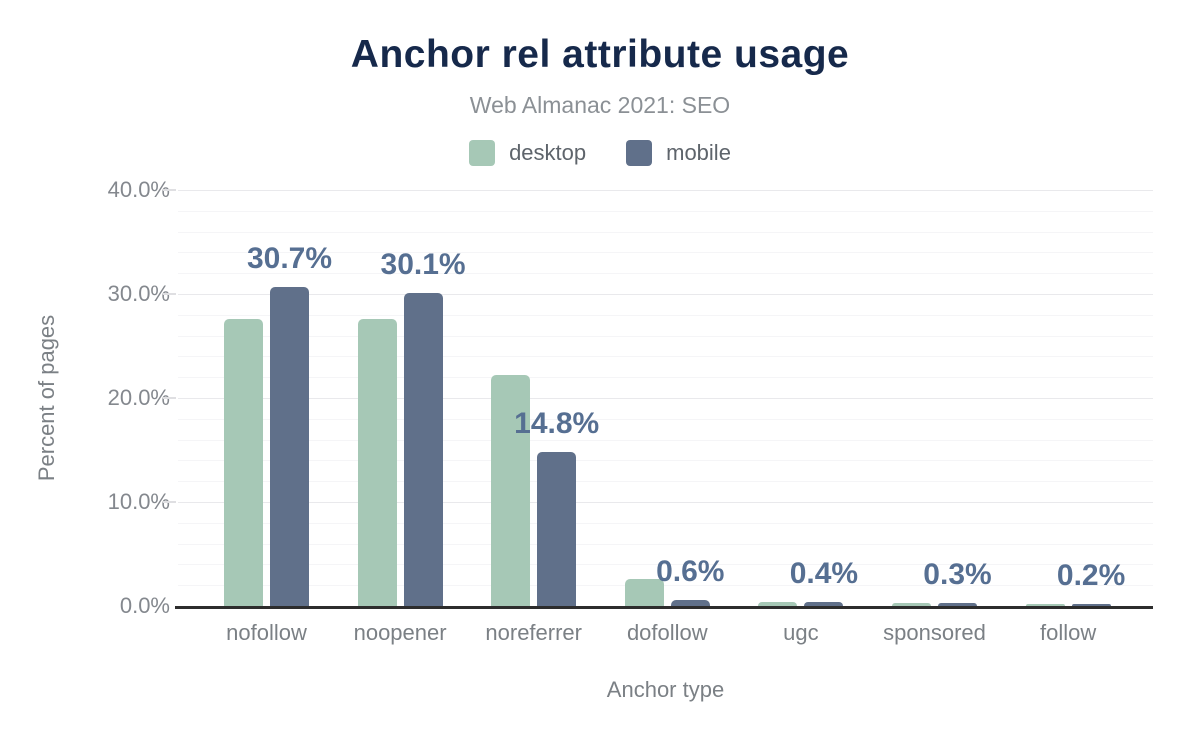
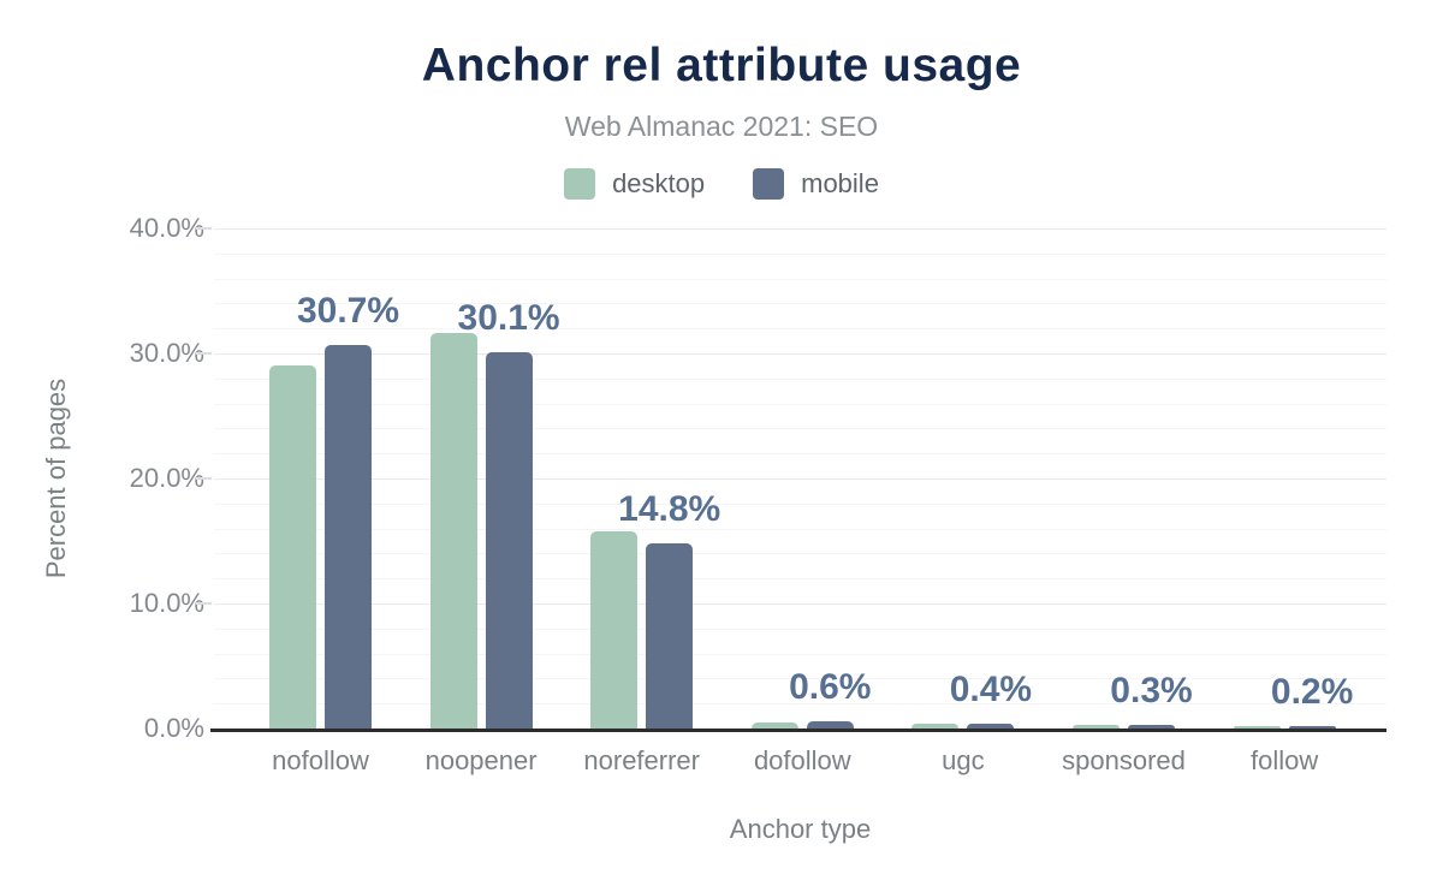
desktop/nofollow: 27.6% -> 29.0%
desktop/noopener: 27.6% -> 31.6%
desktop/noreferrer: 22.2% -> 15.8%
desktop/dofollow: 2.6% -> 0.5%
